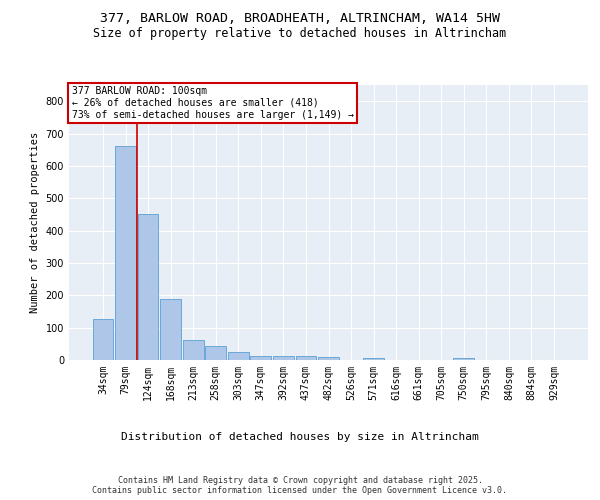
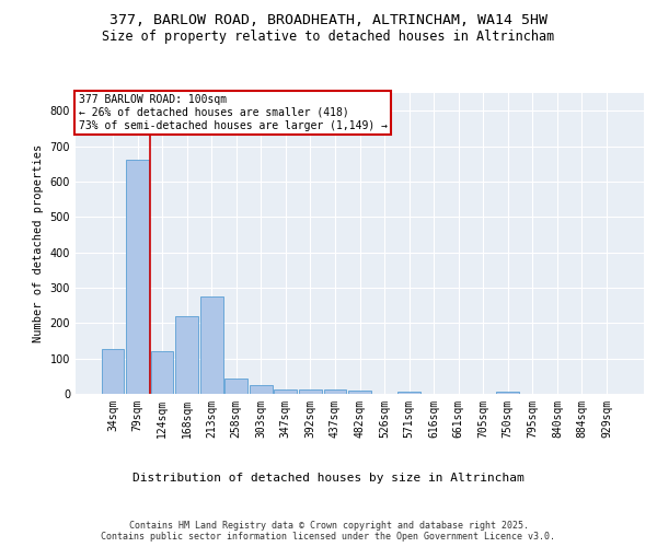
124sqm: 452 -> 120
168sqm: 188 -> 220
213sqm: 62 -> 275
